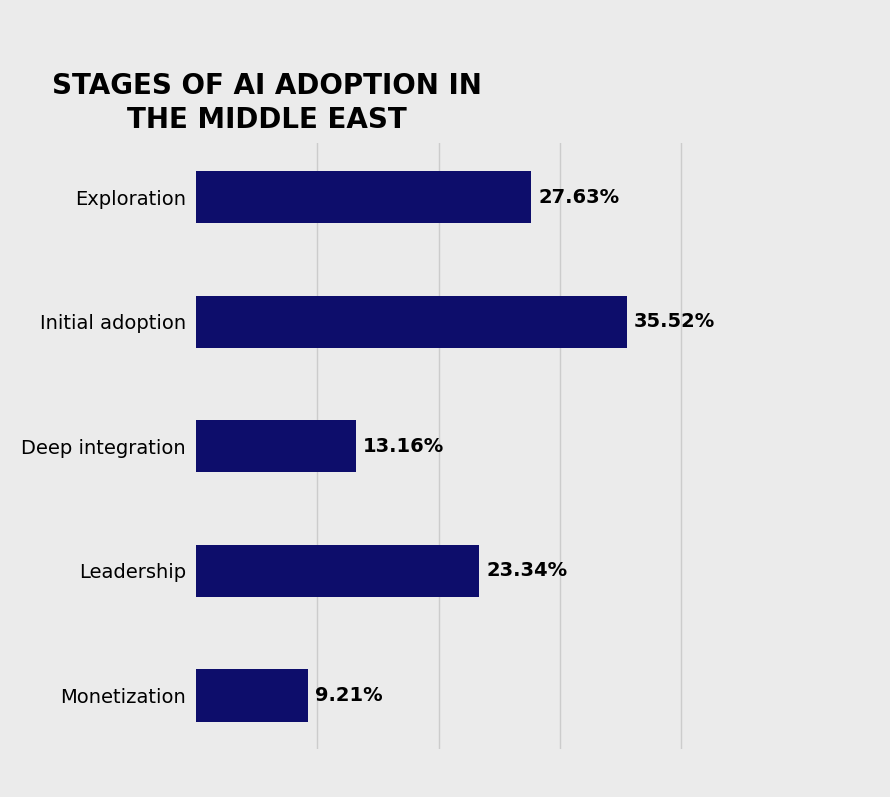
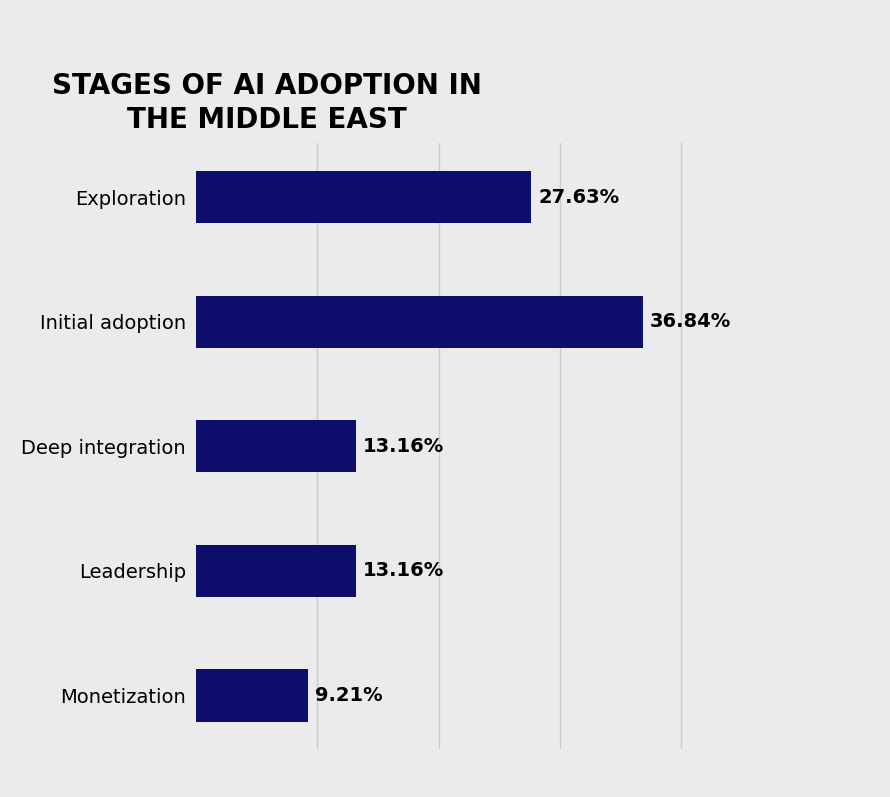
Initial adoption: 35.52% -> 36.84%
Leadership: 23.34% -> 13.16%
